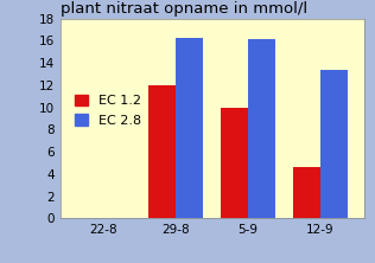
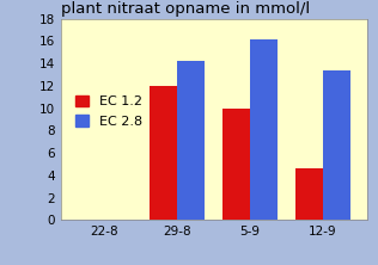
EC 2.8/29-8: 16.2 -> 14.2
